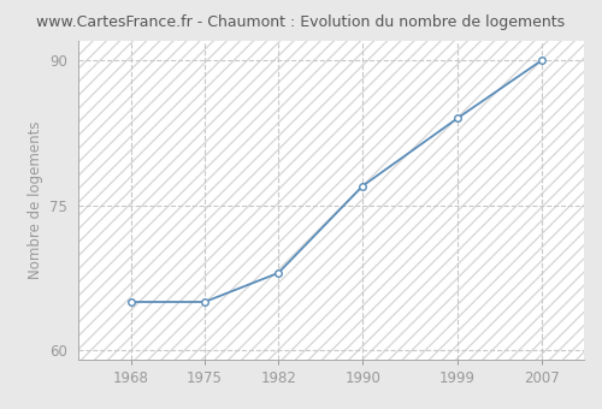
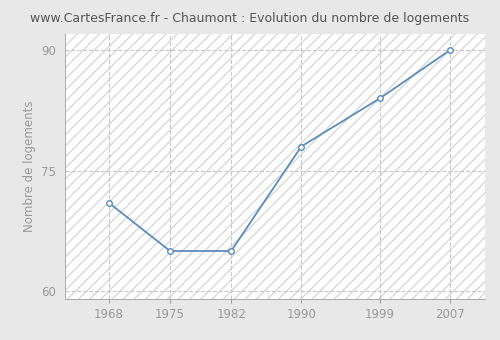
1968: 65 -> 71
1982: 68 -> 65
1990: 77 -> 78
